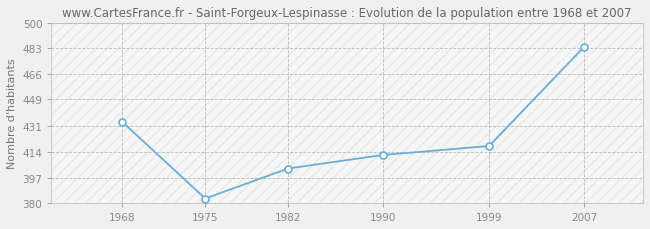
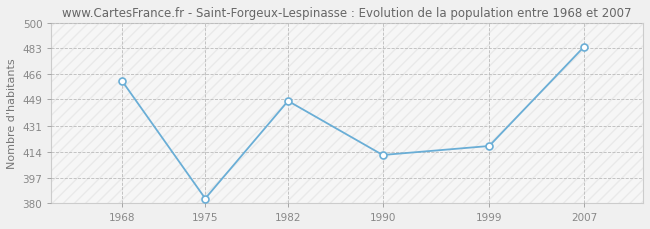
1968: 434 -> 461
1982: 403 -> 448
